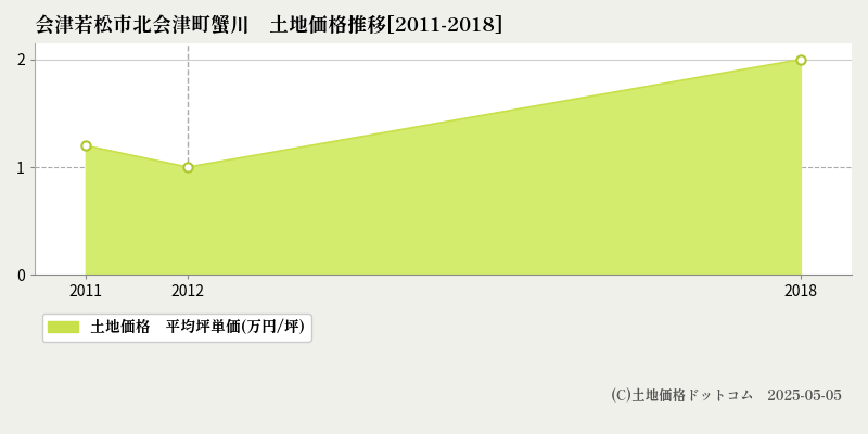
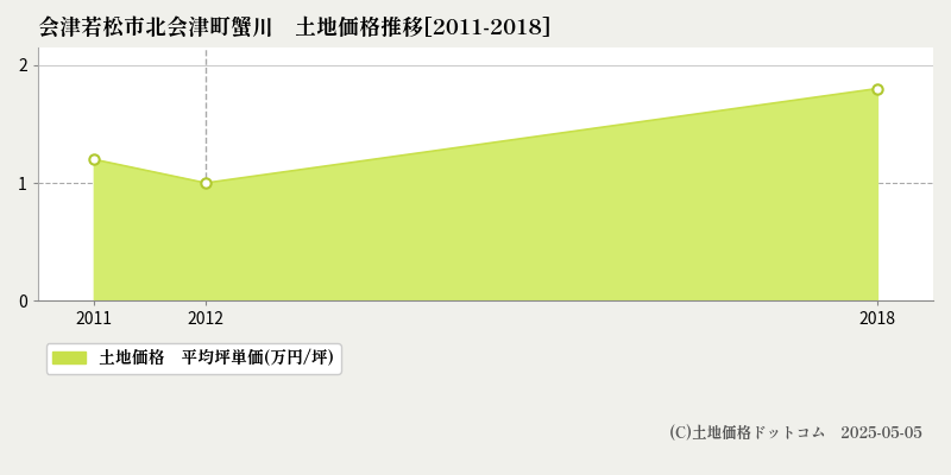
2018: 2.0 -> 1.8
